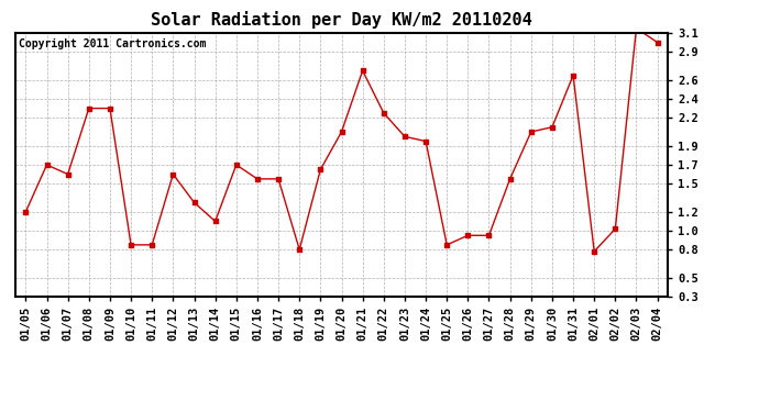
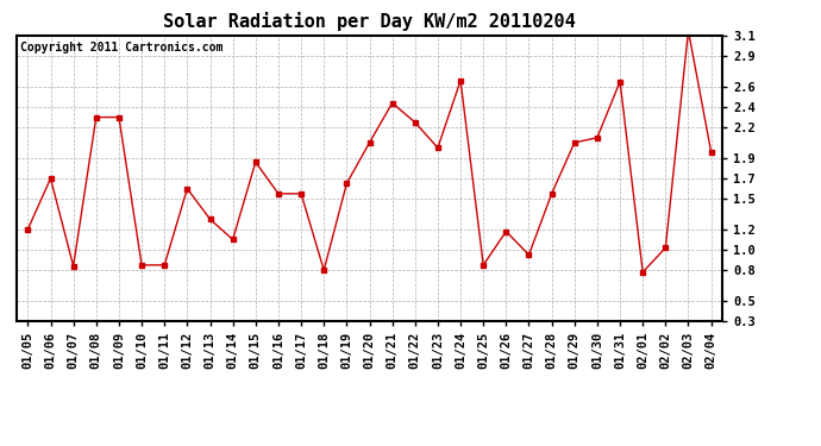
01/07: 1.60 -> 0.84
01/15: 1.70 -> 1.86
01/21: 2.70 -> 2.44
01/24: 1.95 -> 2.66
01/26: 0.95 -> 1.18
02/04: 3.00 -> 1.96
